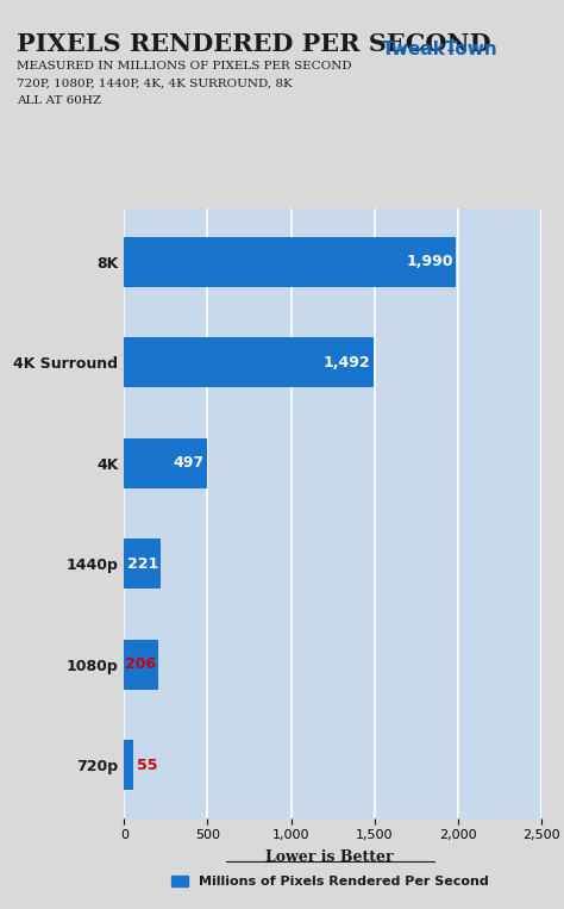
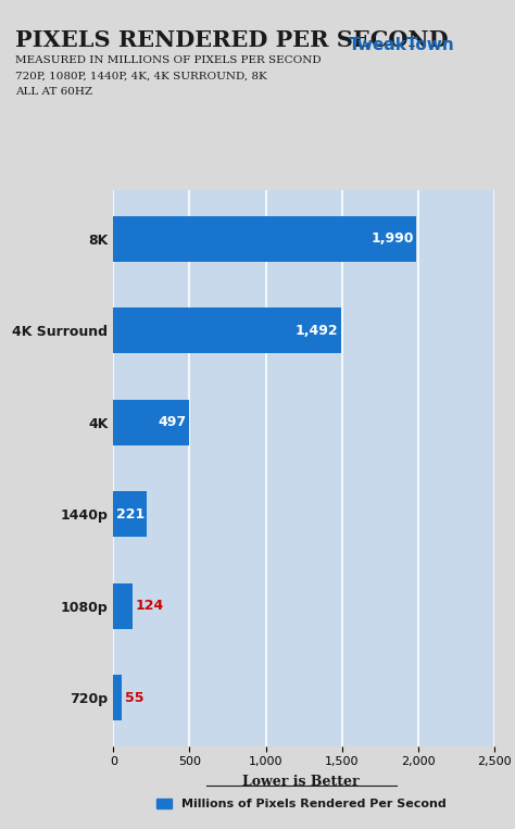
1080p: 206 -> 124
